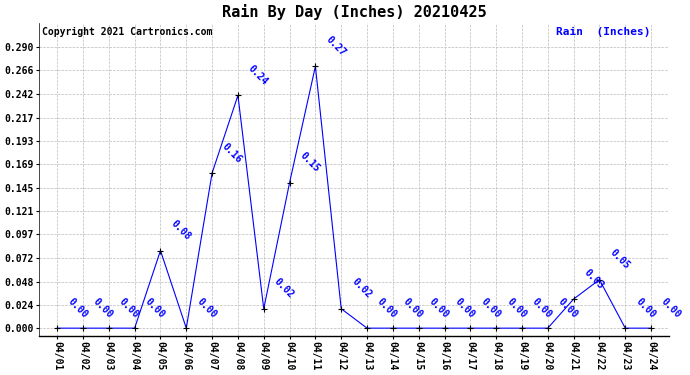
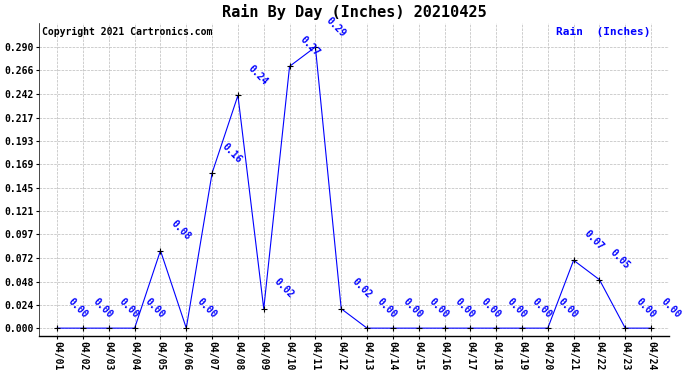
04/10: 0.15 -> 0.27
04/11: 0.27 -> 0.29
04/21: 0.03 -> 0.07
